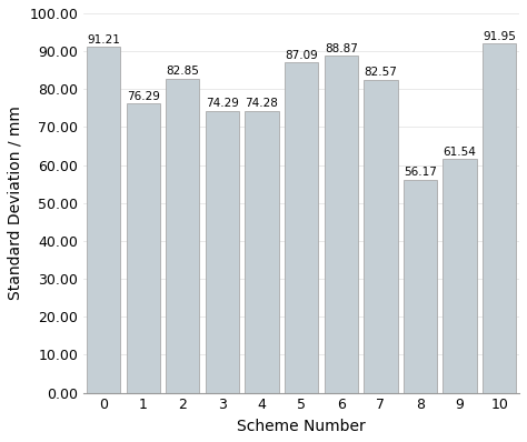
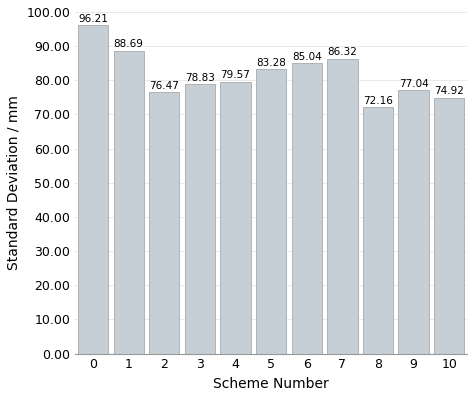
0: 91.21 -> 96.21
1: 76.29 -> 88.69
2: 82.85 -> 76.47
3: 74.29 -> 78.83
4: 74.28 -> 79.57
5: 87.09 -> 83.28
6: 88.87 -> 85.04
7: 82.57 -> 86.32
8: 56.17 -> 72.16
9: 61.54 -> 77.04
10: 91.95 -> 74.92
